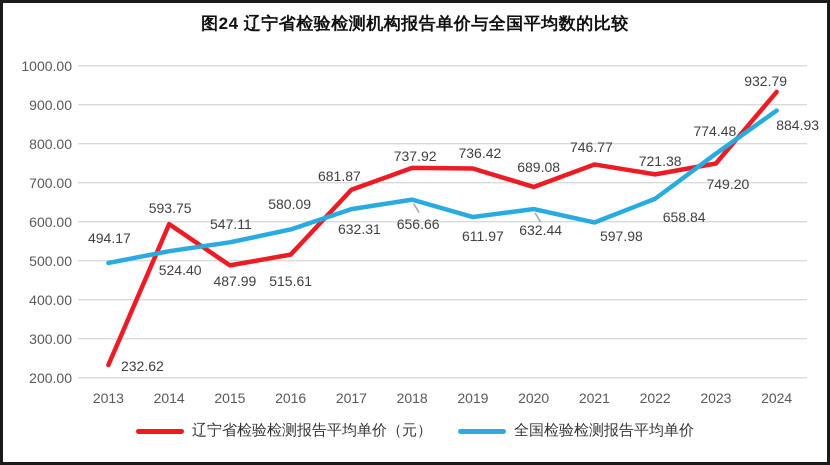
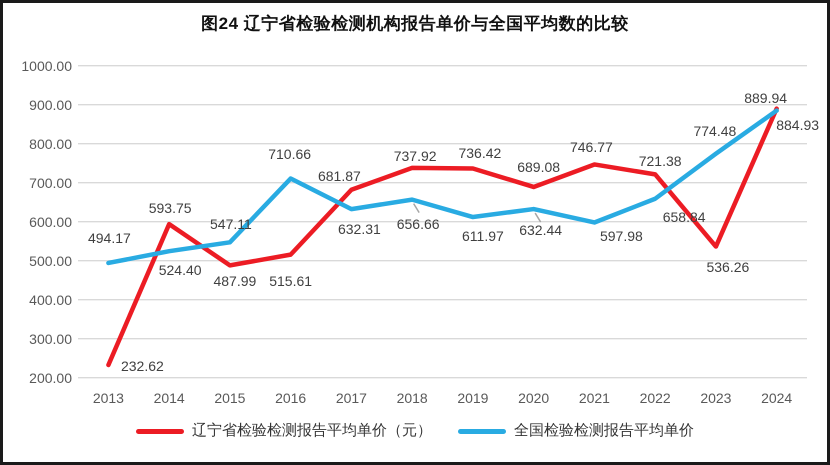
全国检验检测报告平均单价/2016: 580.09 -> 710.66
辽宁省检验检测报告平均单价（元）/2023: 749.20 -> 536.26
辽宁省检验检测报告平均单价（元）/2024: 932.79 -> 889.94
